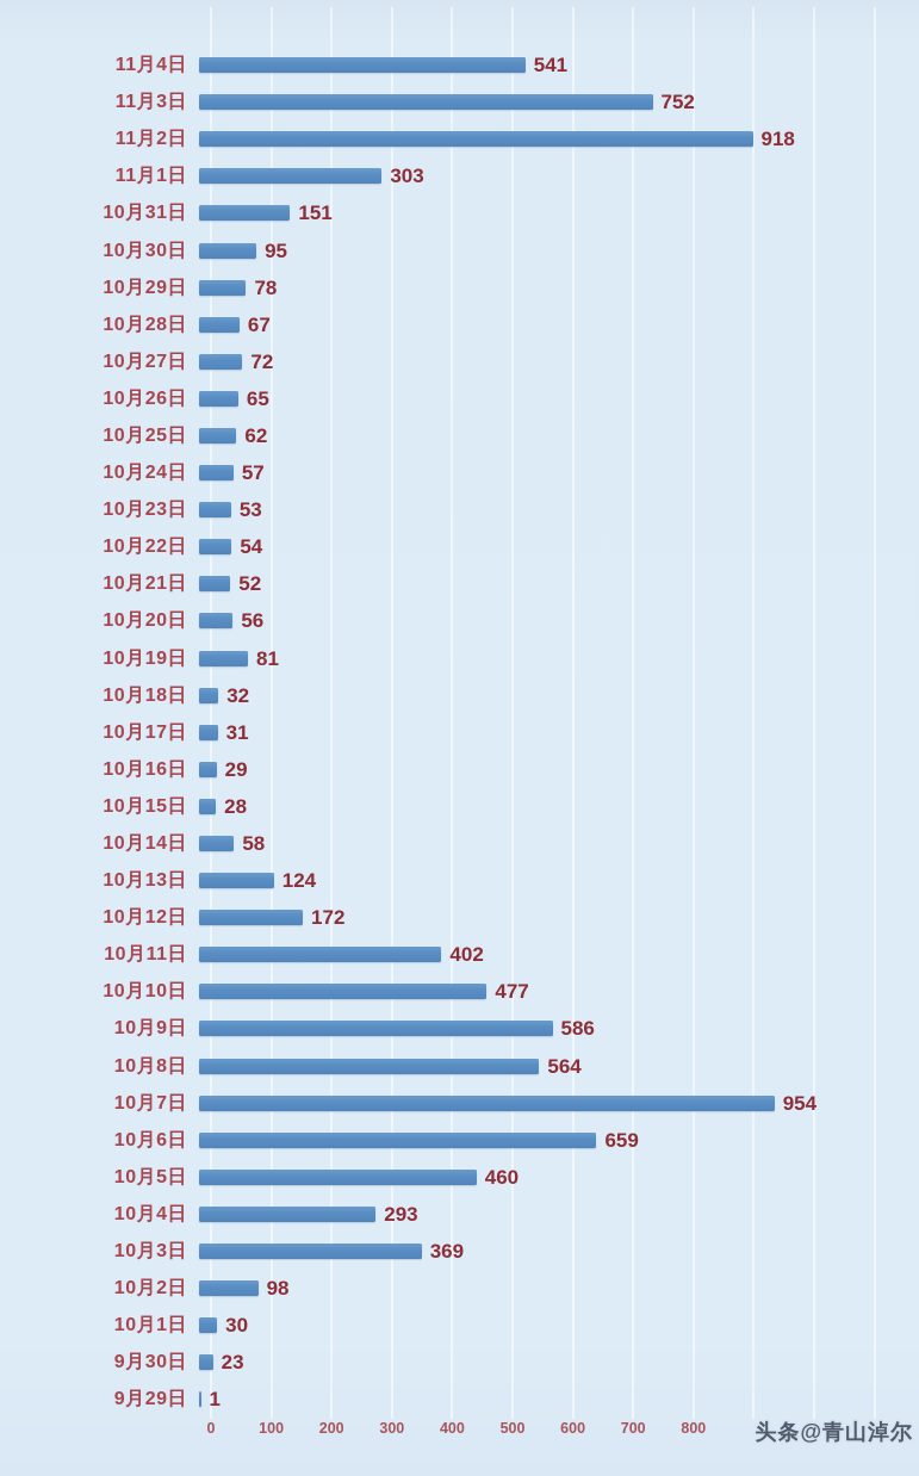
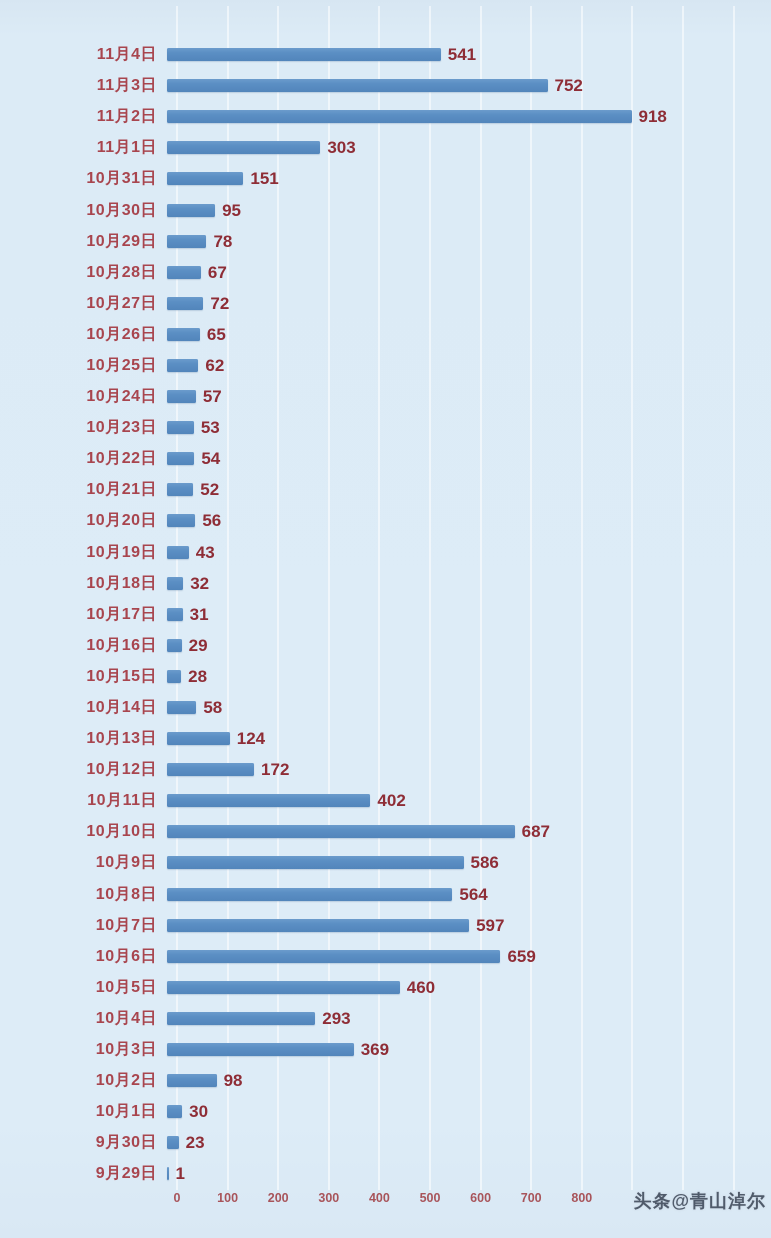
10月19日: 81 -> 43
10月10日: 477 -> 687
10月7日: 954 -> 597
